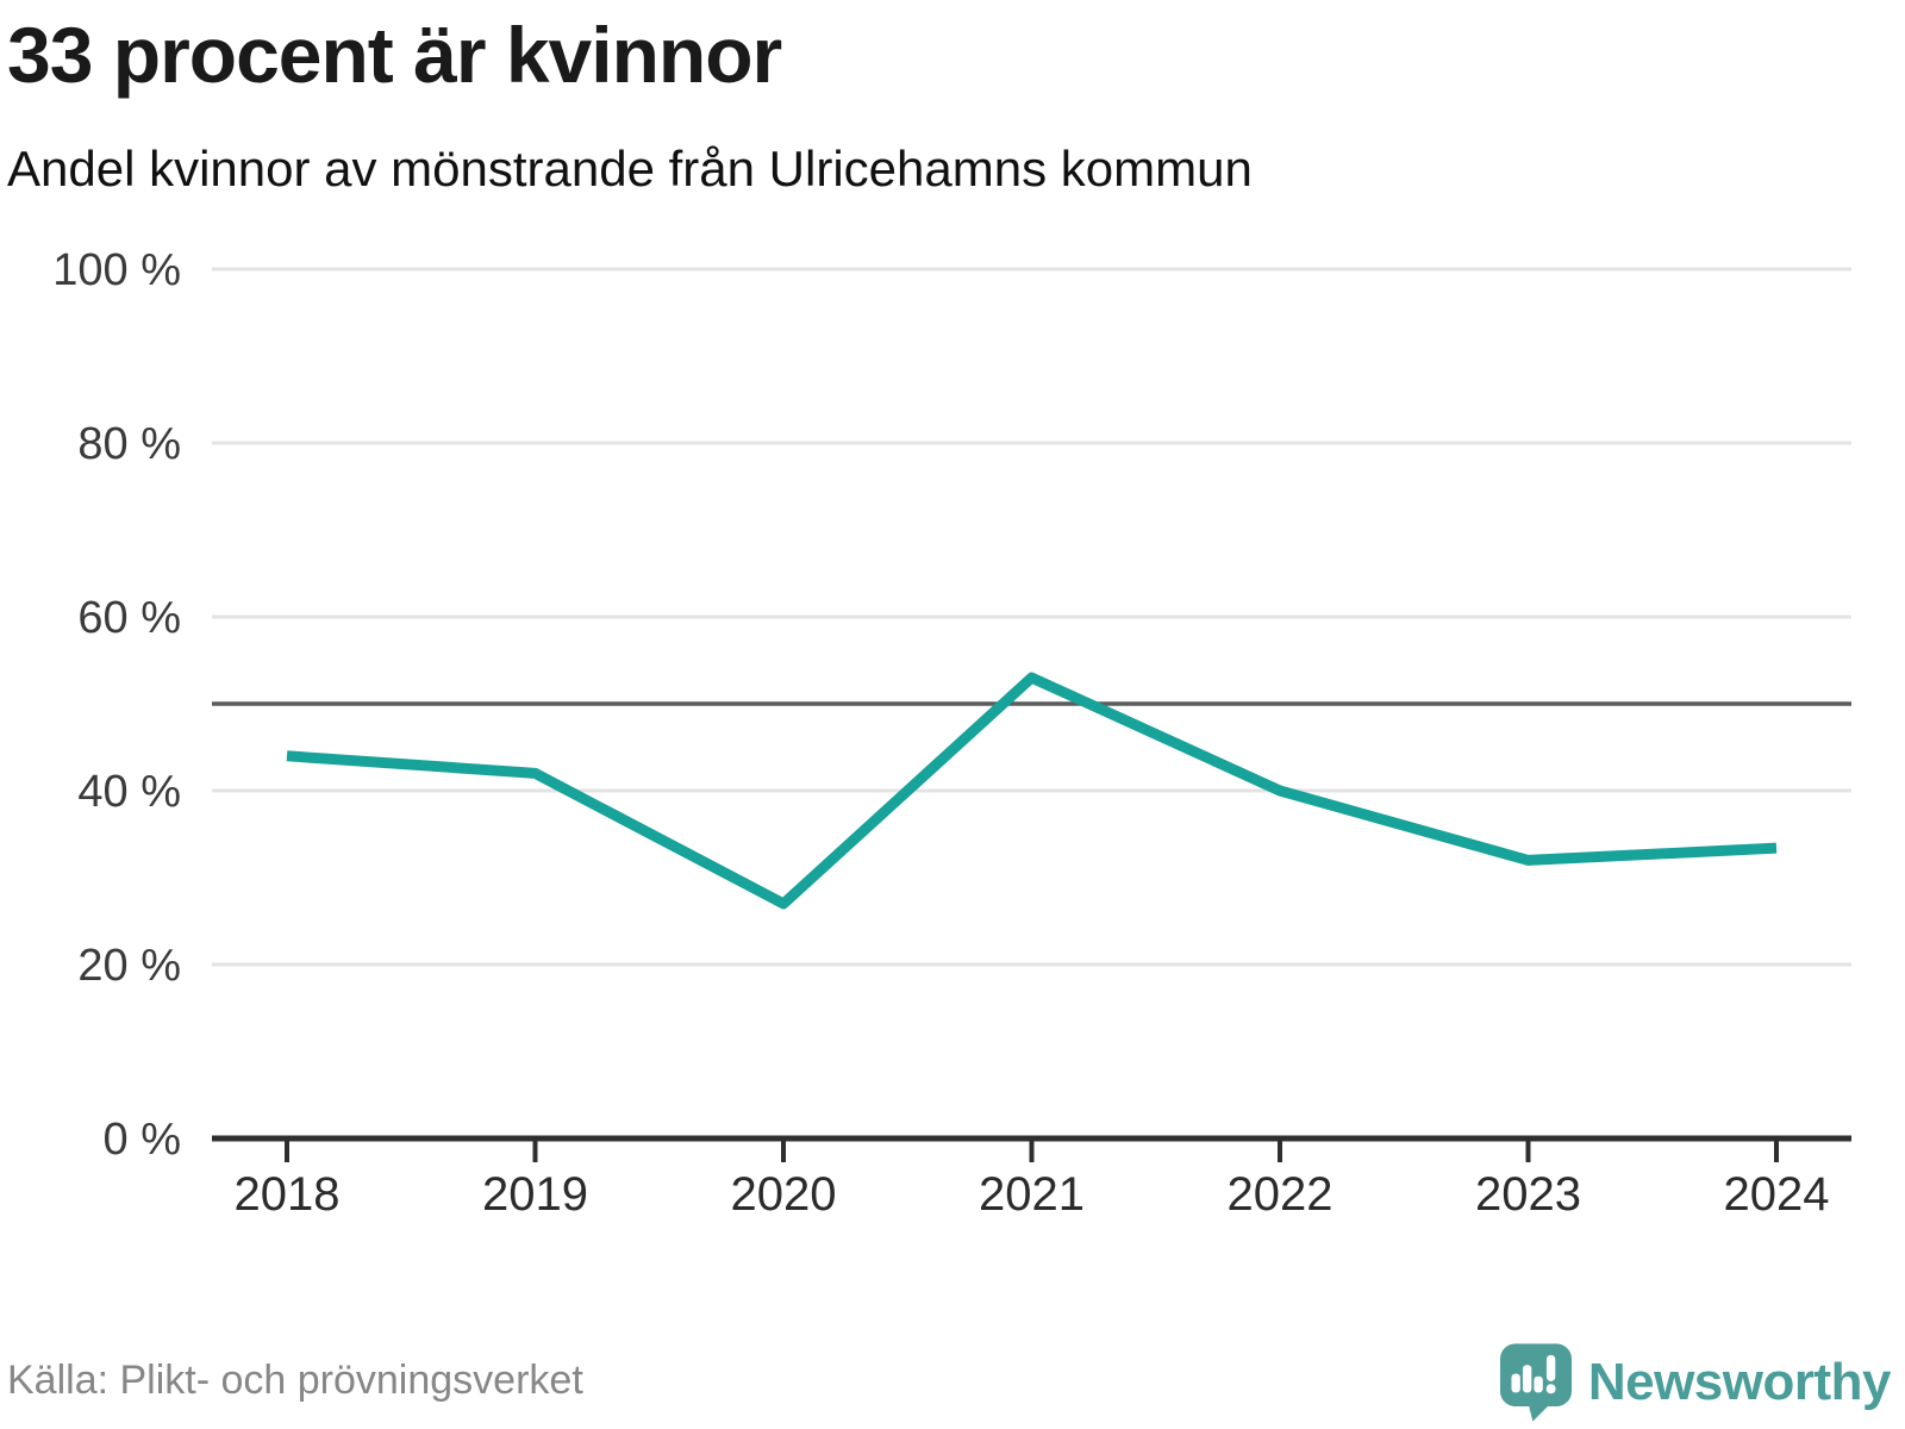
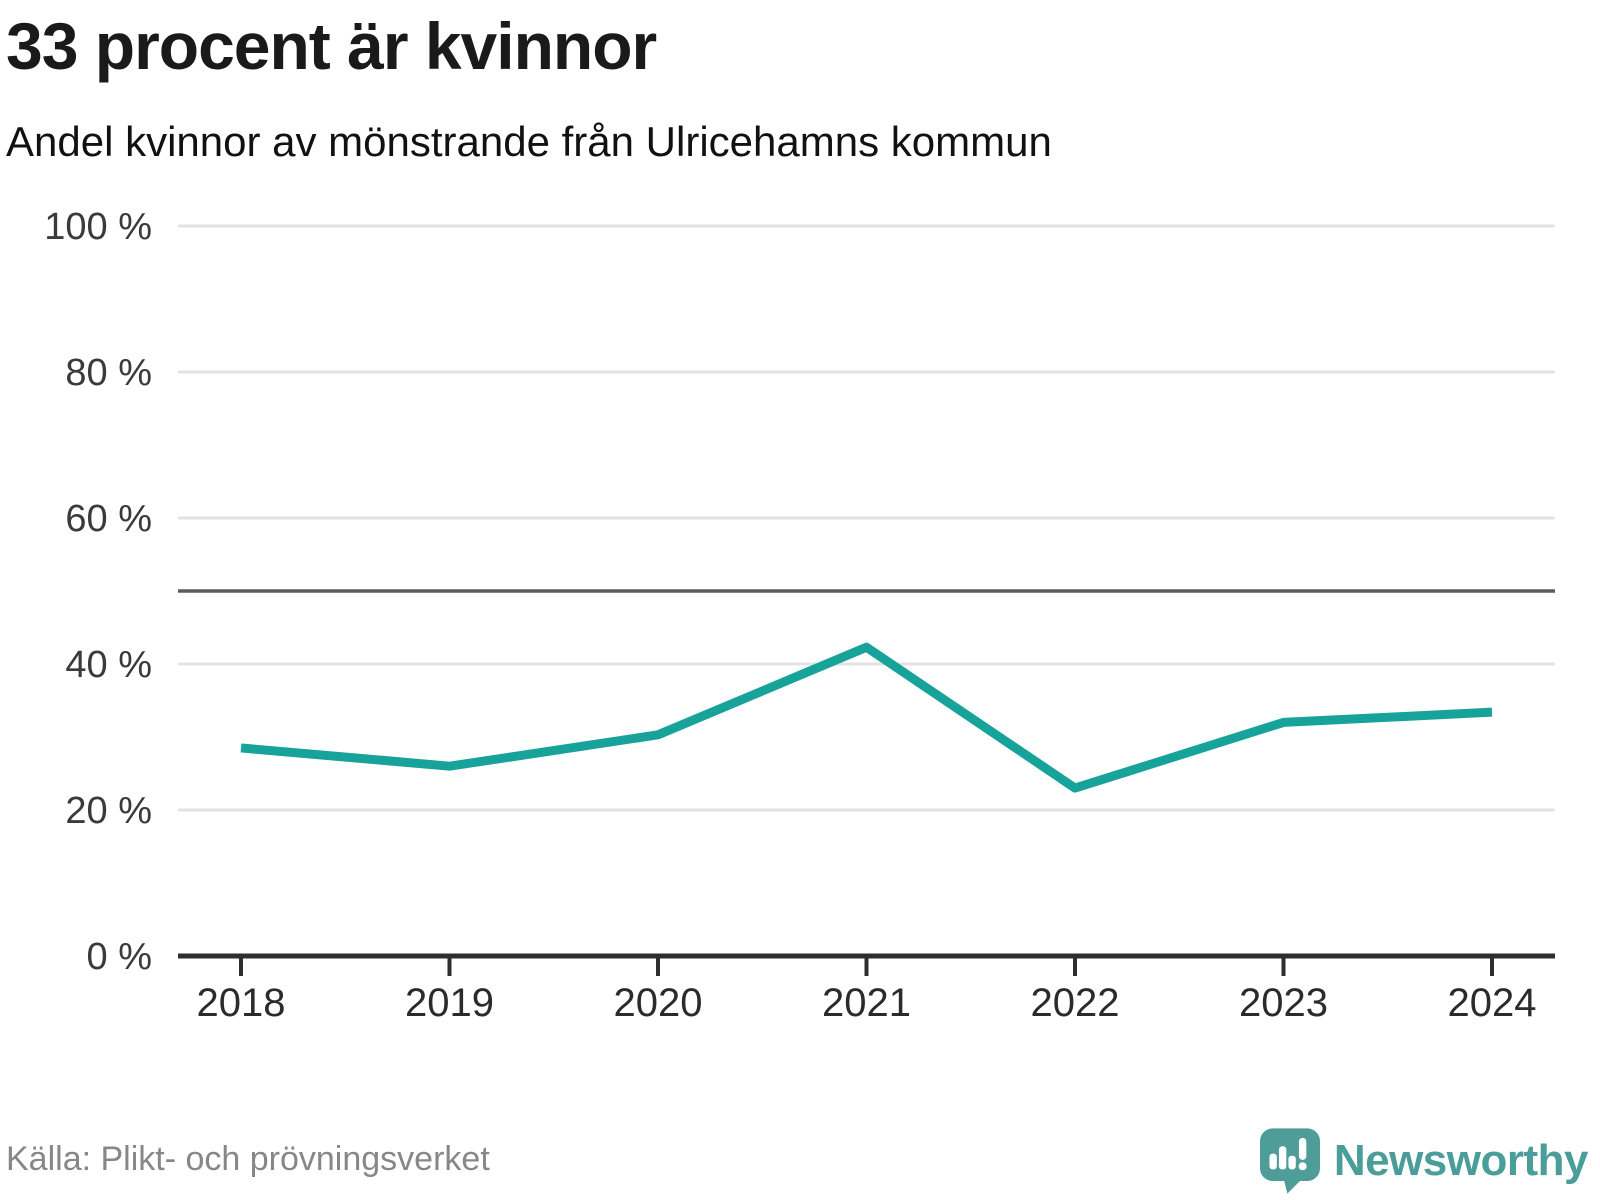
2018: 44% -> 28%
2019: 42% -> 26%
2020: 27% -> 30%
2021: 53% -> 42%
2022: 40% -> 23%
